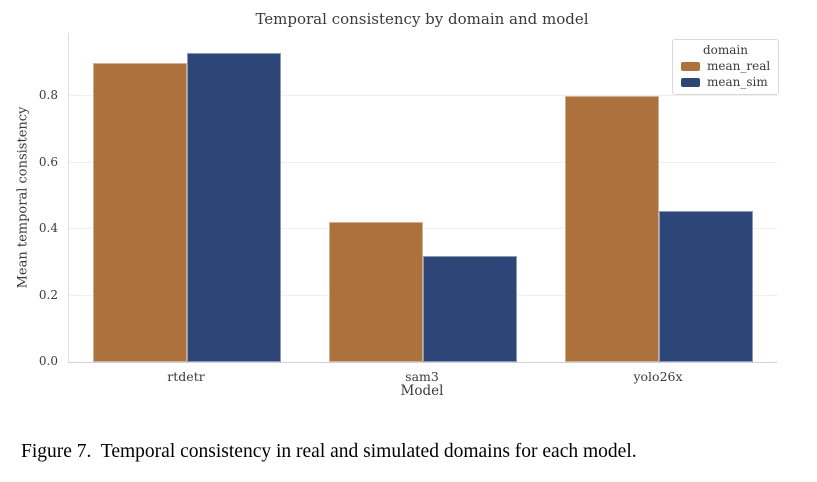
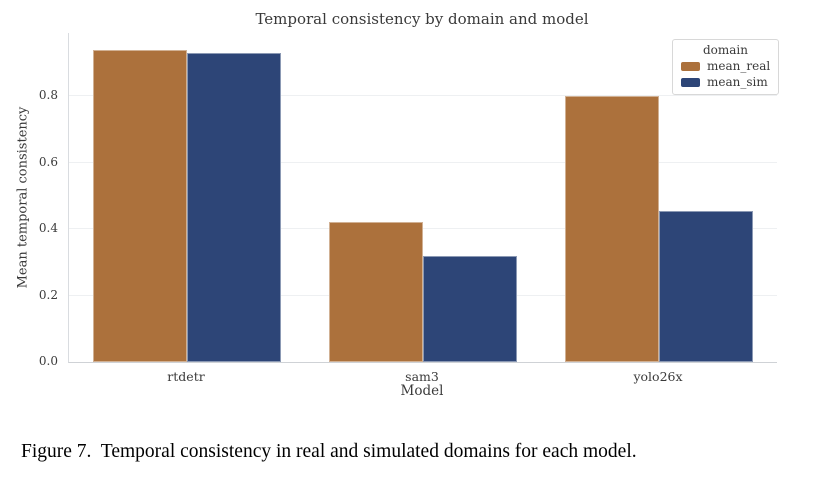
mean_real/rtdetr: 0.90 -> 0.94
